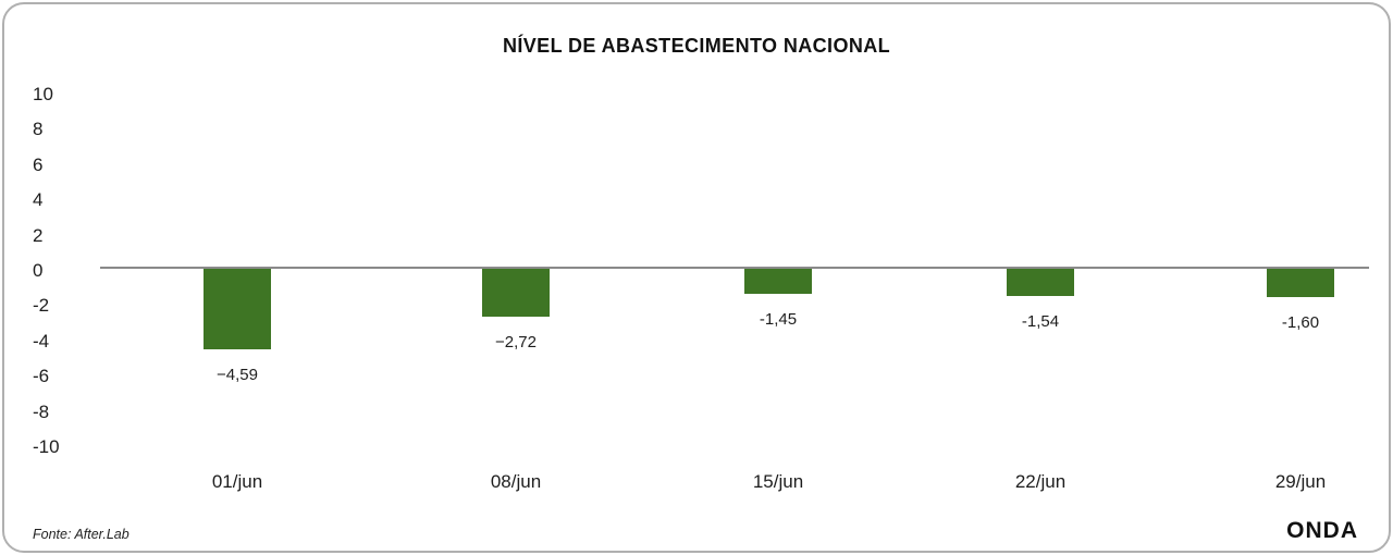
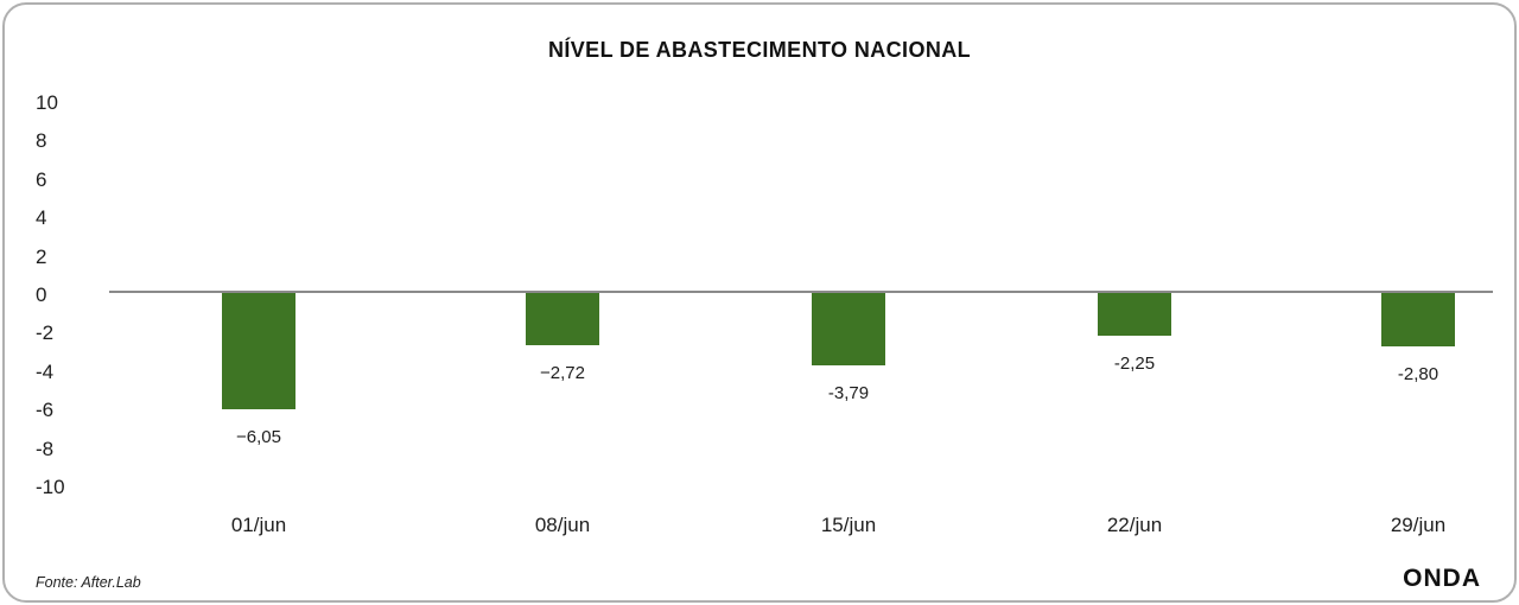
01/jun: −4,59 -> −6,05
15/jun: -1,45 -> -3,79
22/jun: -1,54 -> -2,25
29/jun: -1,60 -> -2,80
